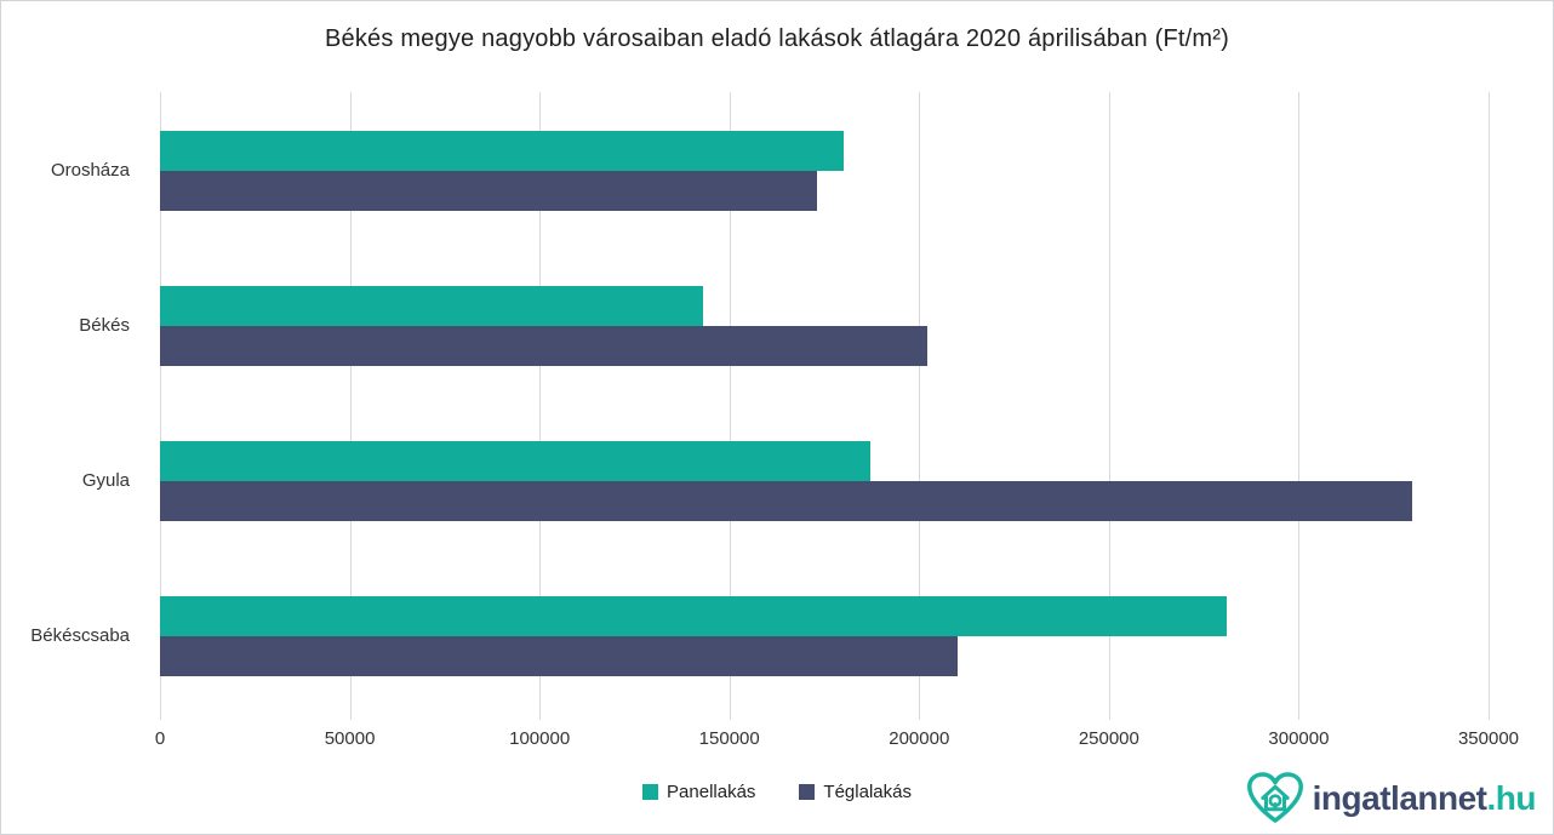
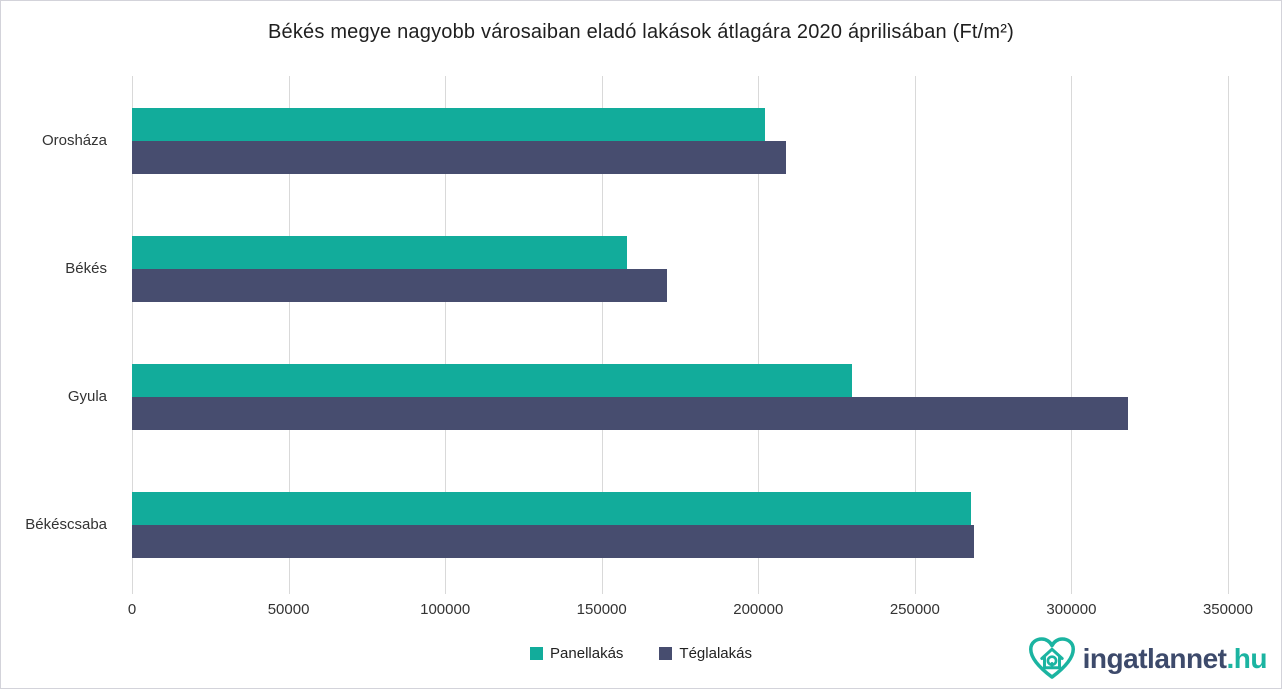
Panellakás/Orosháza: 180000 -> 202000
Téglalakás/Orosháza: 173000 -> 209000
Panellakás/Békés: 143000 -> 158000
Téglalakás/Békés: 202000 -> 171000
Panellakás/Gyula: 187000 -> 230000
Téglalakás/Gyula: 330000 -> 318000
Panellakás/Békéscsaba: 281000 -> 268000
Téglalakás/Békéscsaba: 210000 -> 269000
